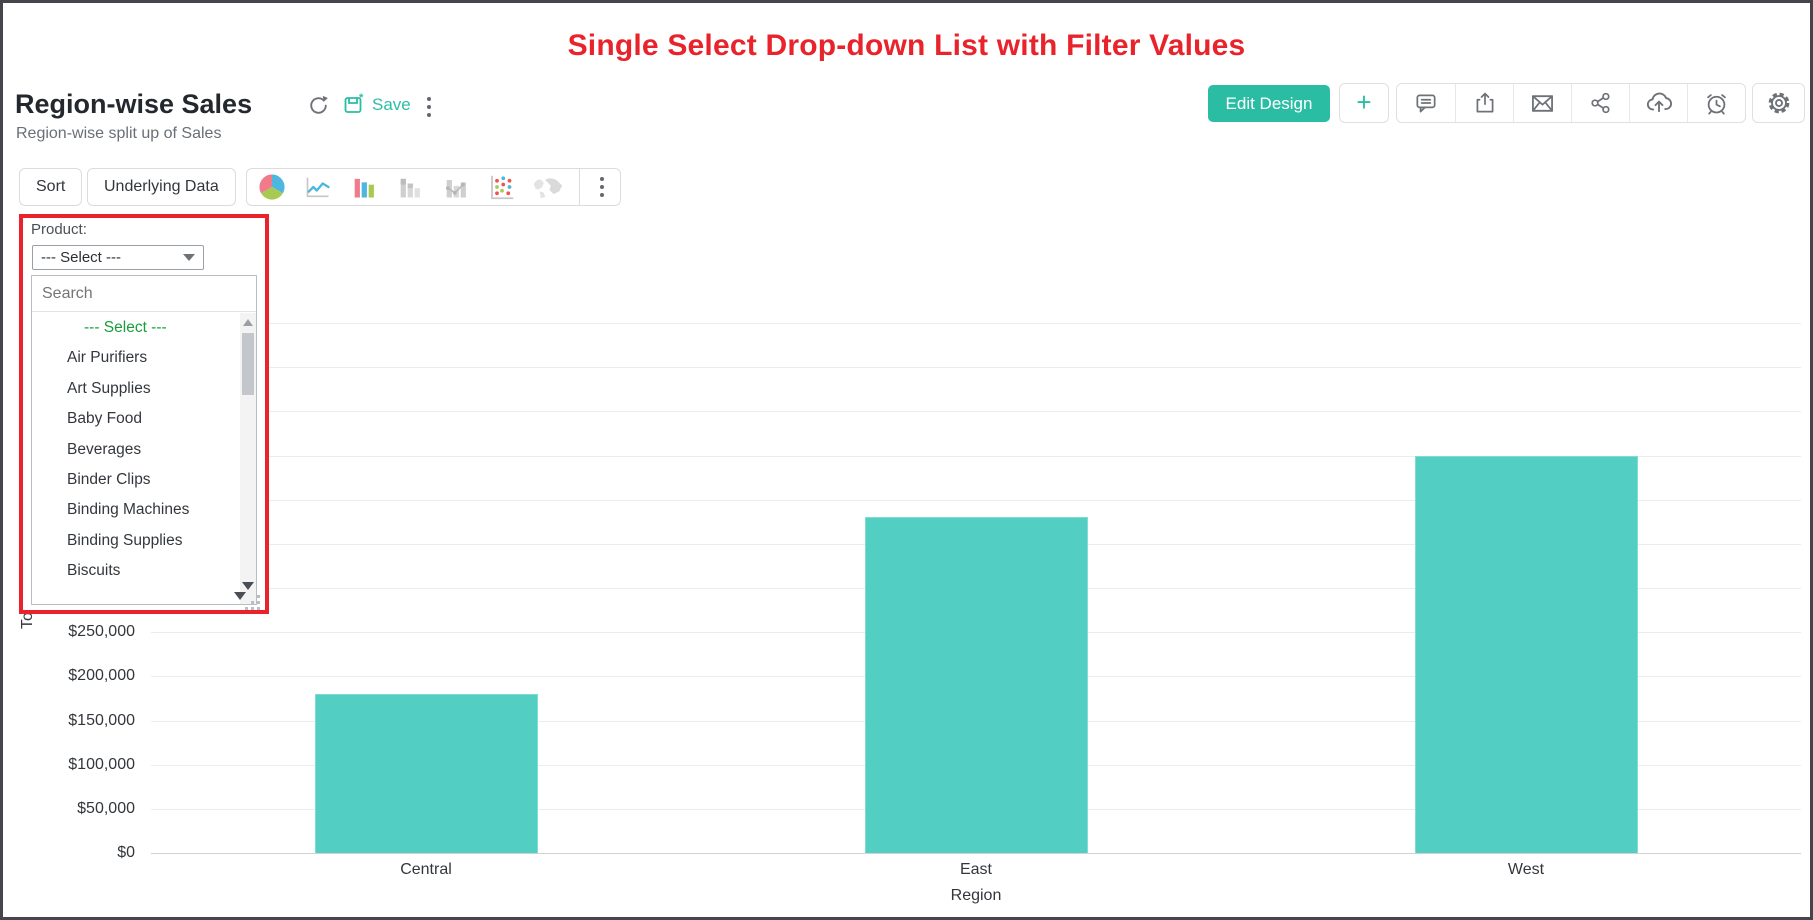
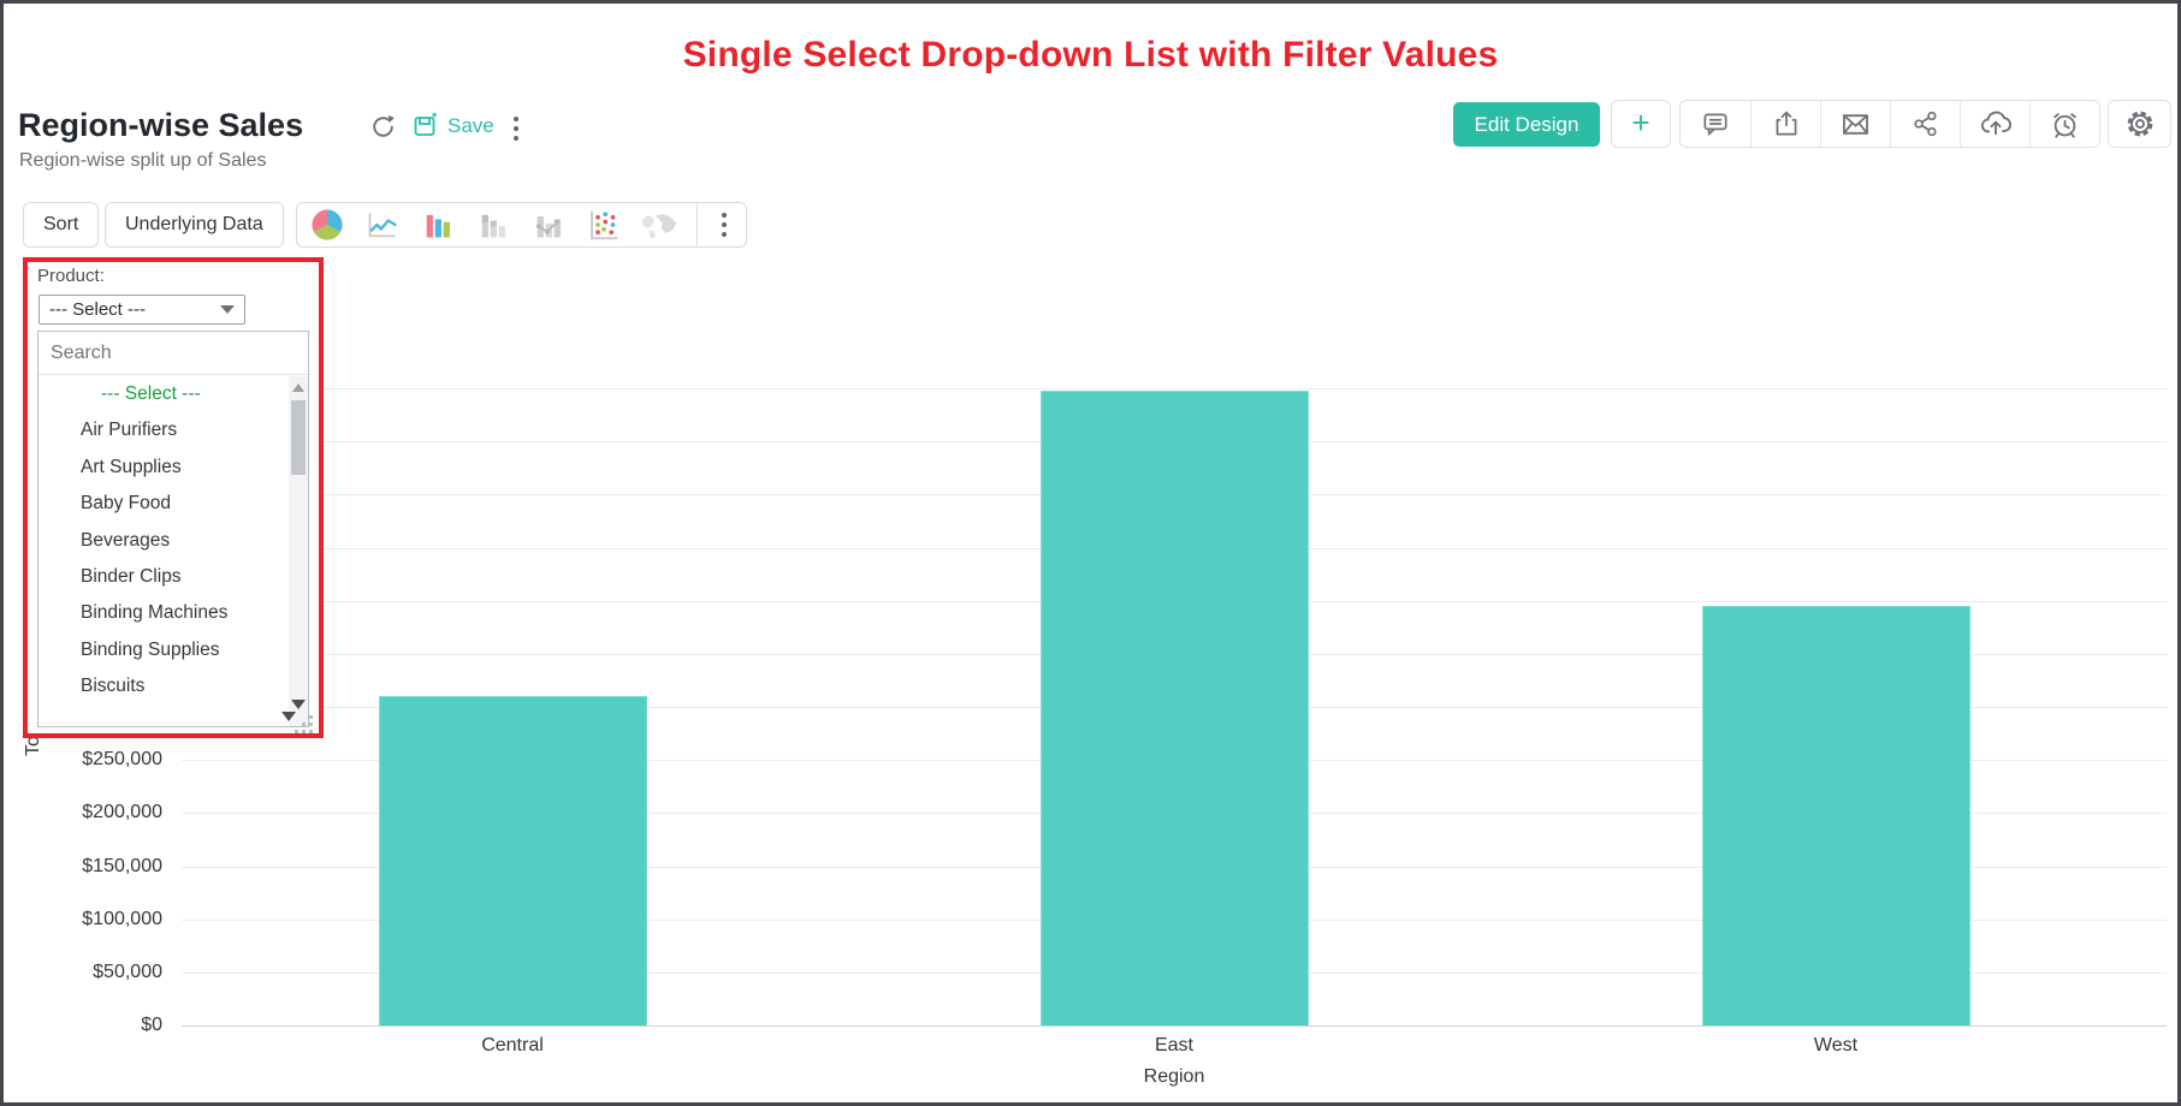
Central: $180000 -> $310000
East: $380000 -> $600000
West: $450000 -> $400000
